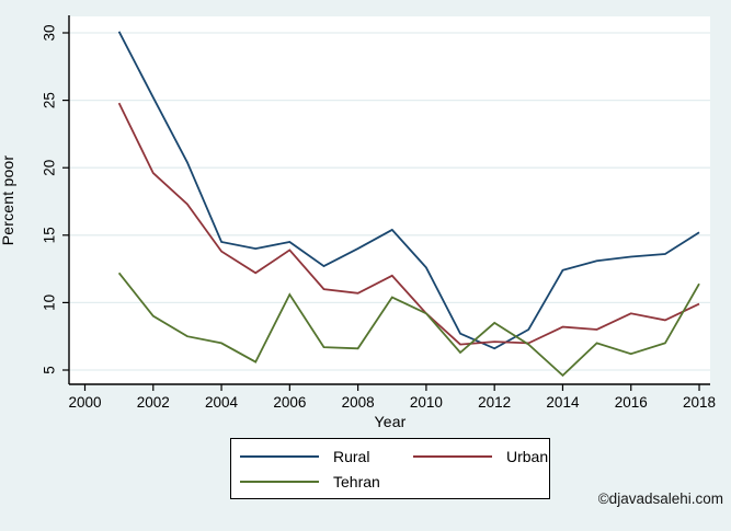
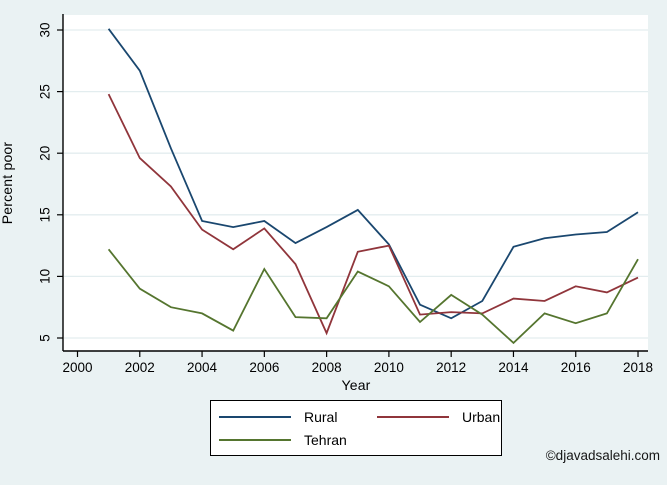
Rural/2002: 25.2 -> 26.7
Urban/2008: 10.7 -> 5.4
Urban/2010: 9.2 -> 12.5
